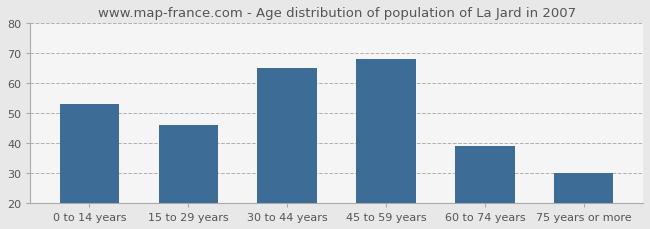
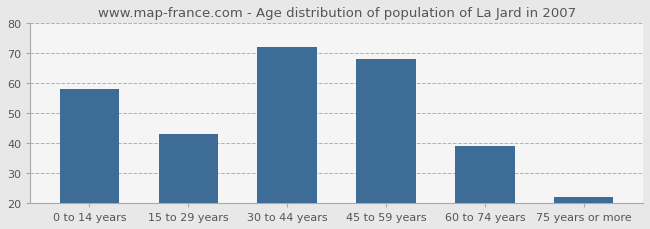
0 to 14 years: 53 -> 58
15 to 29 years: 46 -> 43
30 to 44 years: 65 -> 72
75 years or more: 30 -> 22
